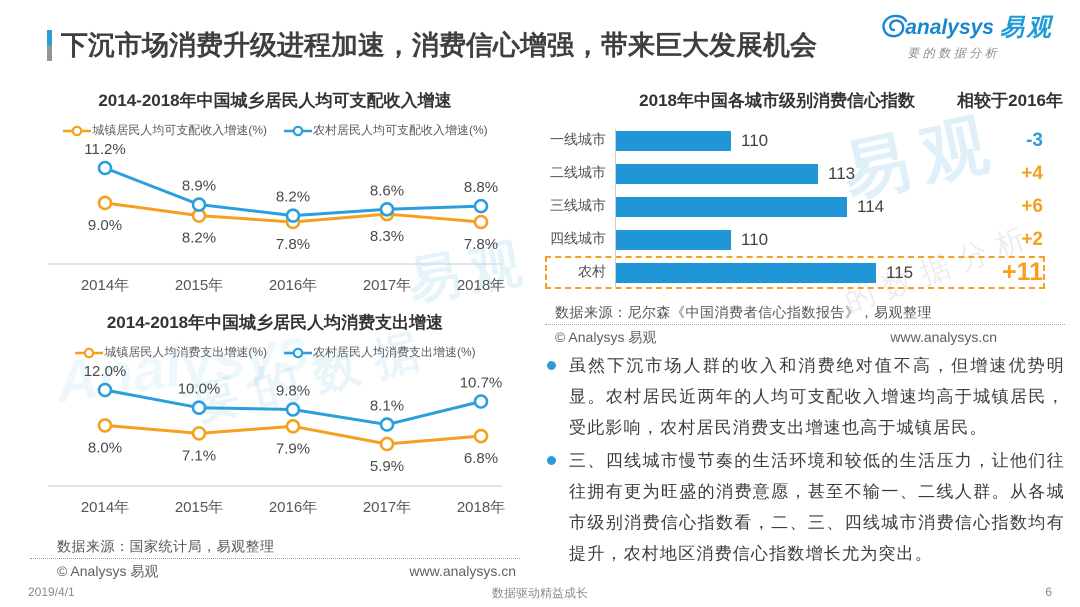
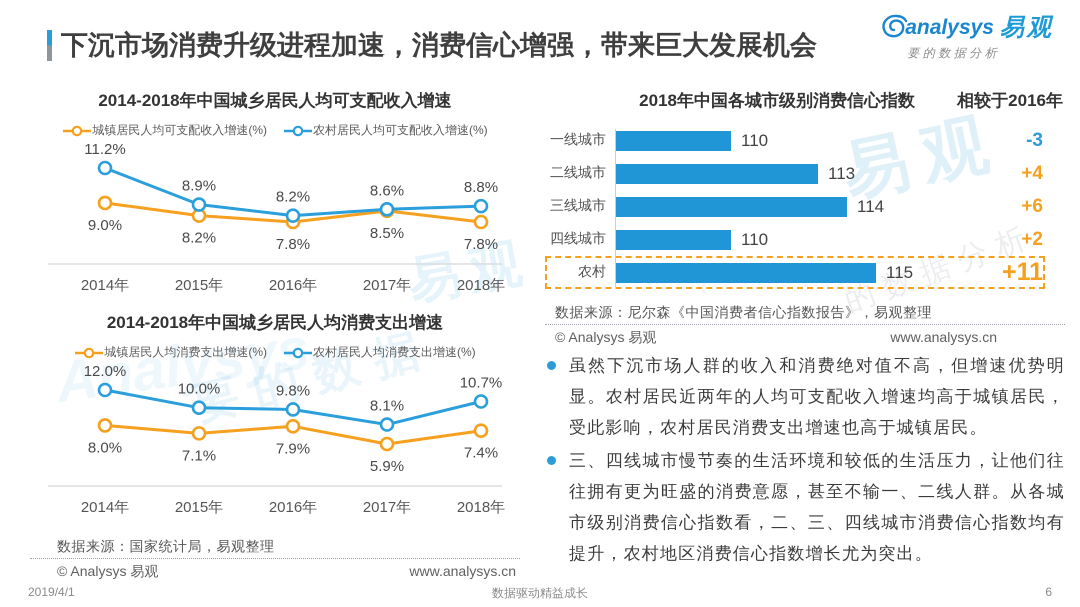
2014-2018年中国城乡居民人均可支配收入增速/城镇居民人均可支配收入增速(%)/2017年: 8.3% -> 8.5%
2014-2018年中国城乡居民人均消费支出增速/城镇居民人均消费支出增速(%)/2018年: 6.8% -> 7.4%
